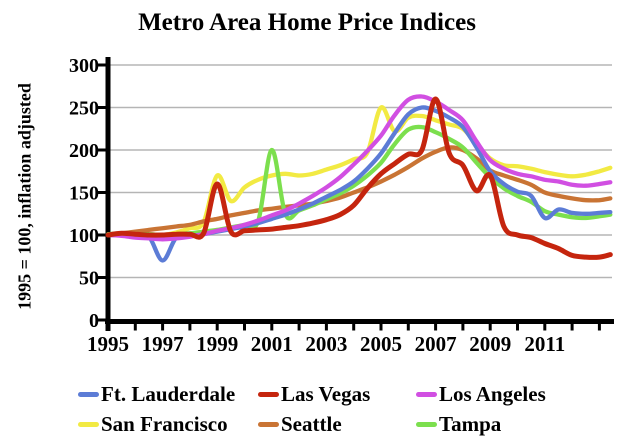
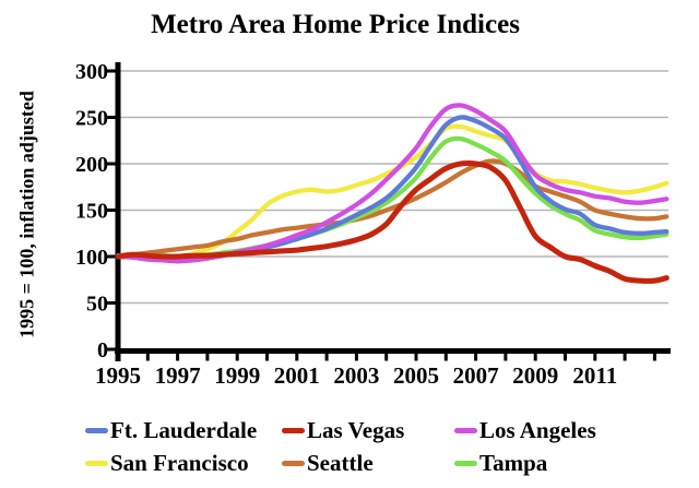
Ft. Lauderdale/1997: 70 -> 100
Las Vegas/1999: 160 -> 100
San Francisco/1999: 170 -> 130
Tampa/2001: 200 -> 120
San Francisco/2005: 250 -> 210
Las Vegas/2007: 260 -> 200
Las Vegas/2009: 170 -> 120
Ft. Lauderdale/2011: 120 -> 130
